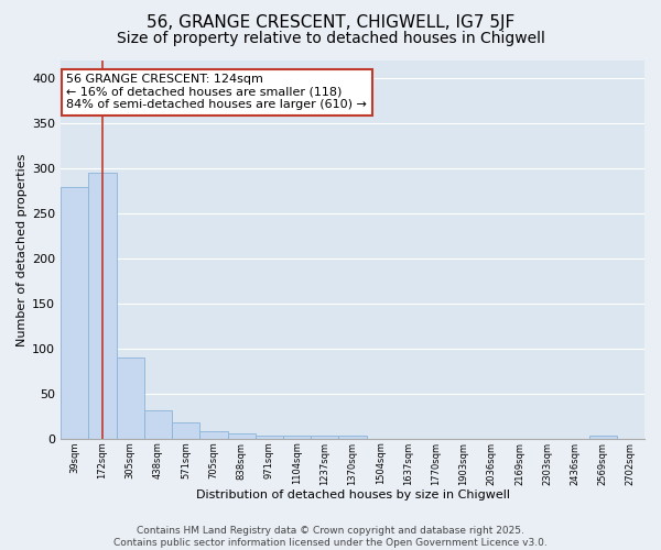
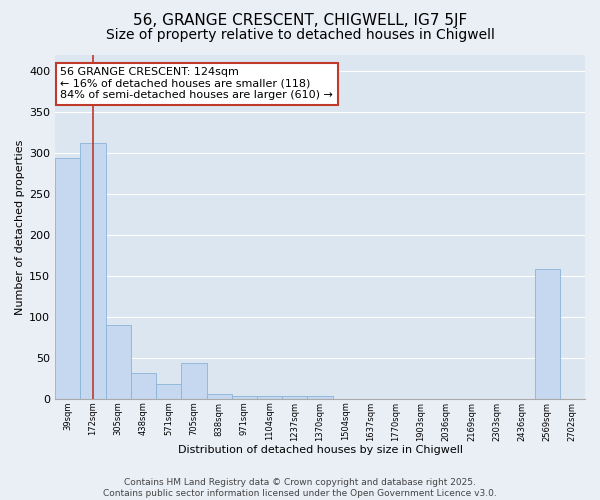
39sqm: 280 -> 294
172sqm: 295 -> 312
705sqm: 8 -> 44
2569sqm: 3 -> 158
